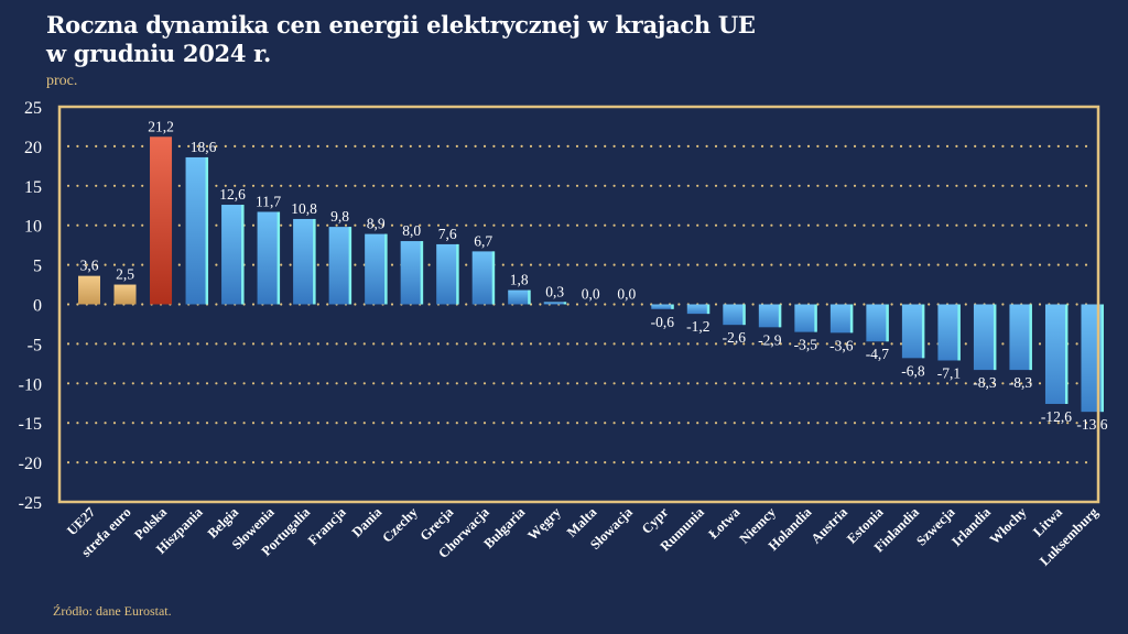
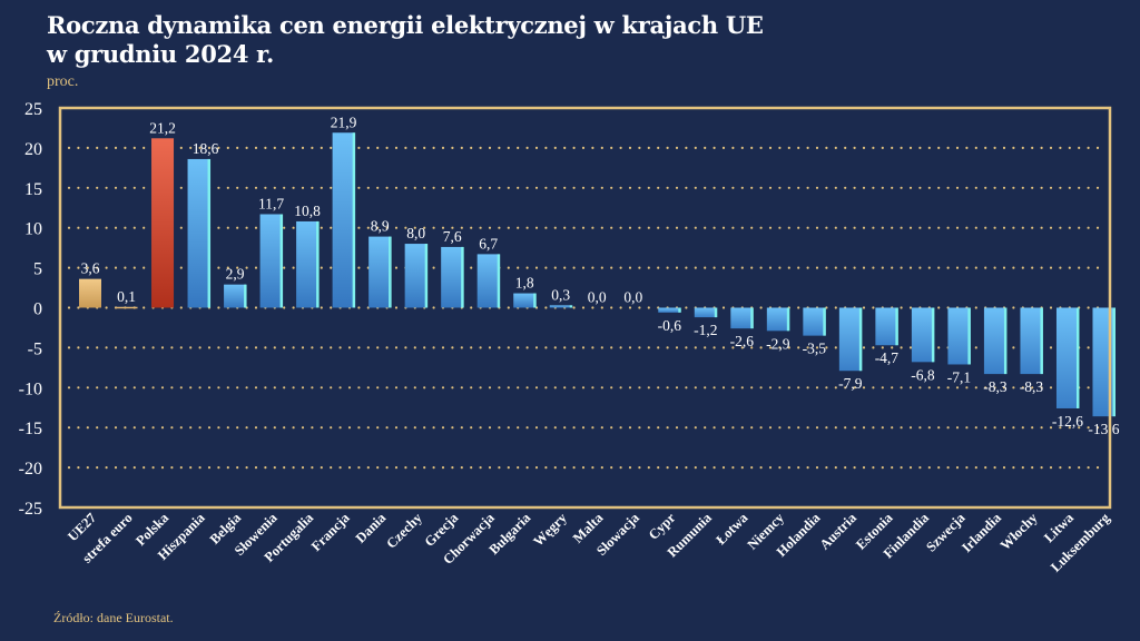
strefa euro: 2,5 -> 0,1
Belgia: 12,6 -> 2,9
Francja: 9,8 -> 21,9
Austria: -3,6 -> -7,9
